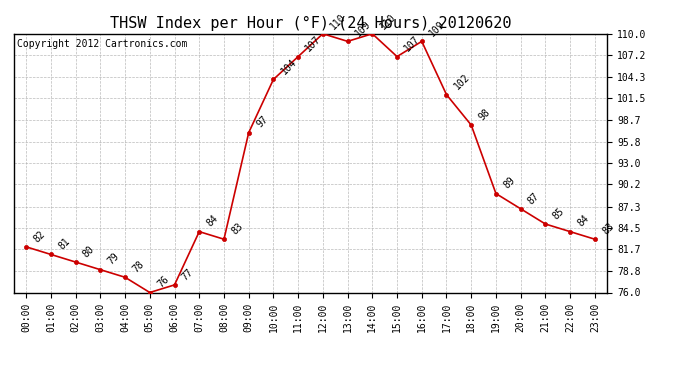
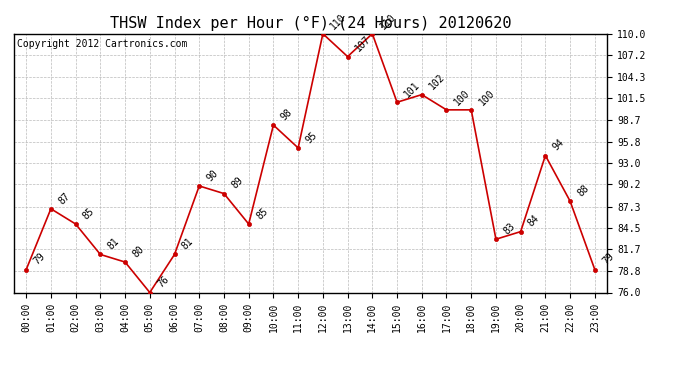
00:00: 82 -> 79
01:00: 81 -> 87
02:00: 80 -> 85
03:00: 79 -> 81
04:00: 78 -> 80
06:00: 77 -> 81
07:00: 84 -> 90
08:00: 83 -> 89
09:00: 97 -> 85
10:00: 104 -> 98
11:00: 107 -> 95
13:00: 109 -> 107
15:00: 107 -> 101
16:00: 109 -> 102
17:00: 102 -> 100
18:00: 98 -> 100
19:00: 89 -> 83
20:00: 87 -> 84
21:00: 85 -> 94
22:00: 84 -> 88
23:00: 83 -> 79
